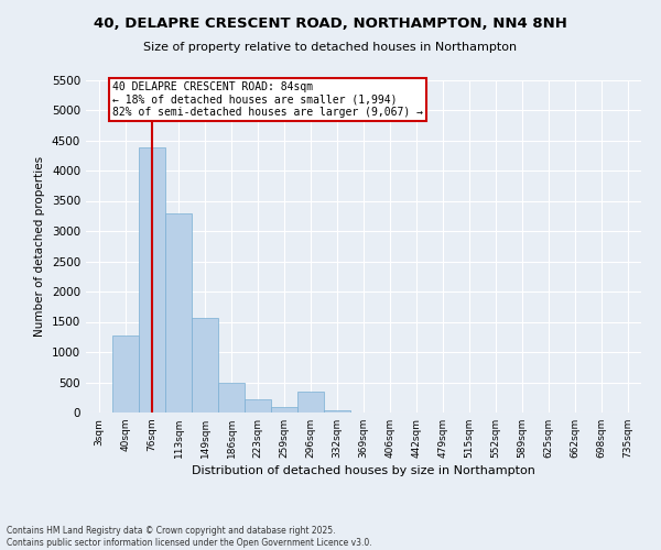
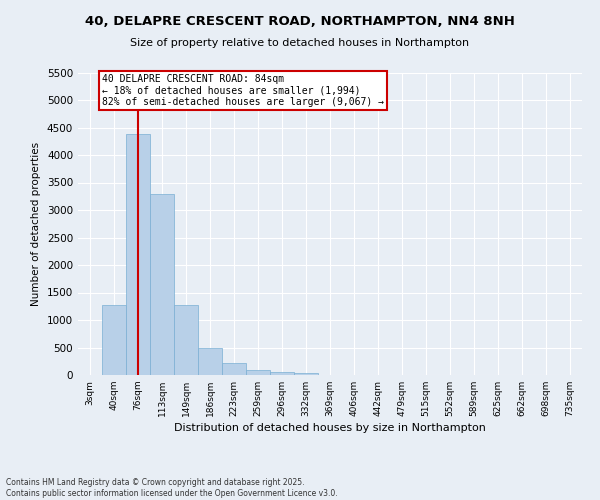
149sqm: 1560 -> 1280
296sqm: 340 -> 60
